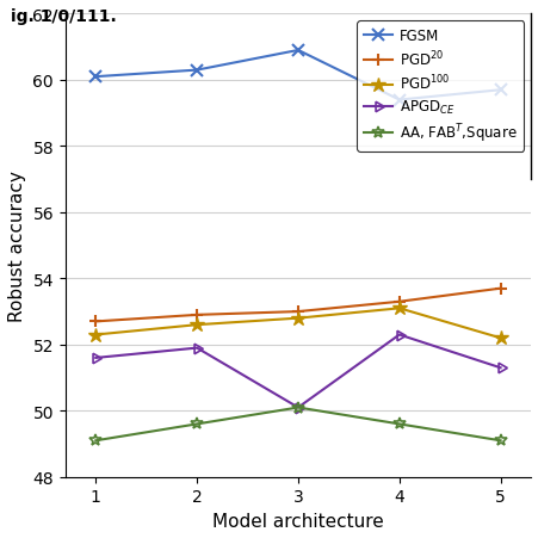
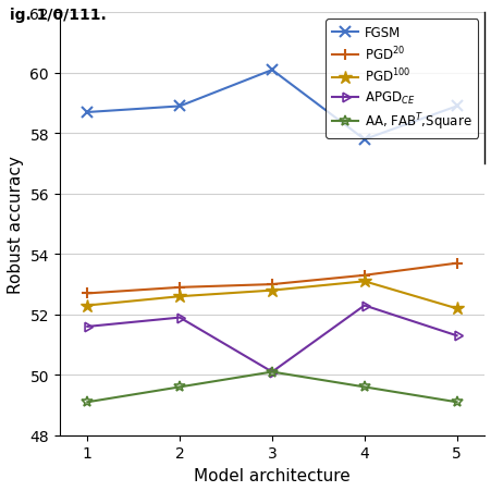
FGSM/1: 60.1 -> 58.7
FGSM/2: 60.3 -> 58.9
FGSM/3: 60.9 -> 60.1
FGSM/4: 59.4 -> 57.8
FGSM/5: 59.7 -> 58.9
